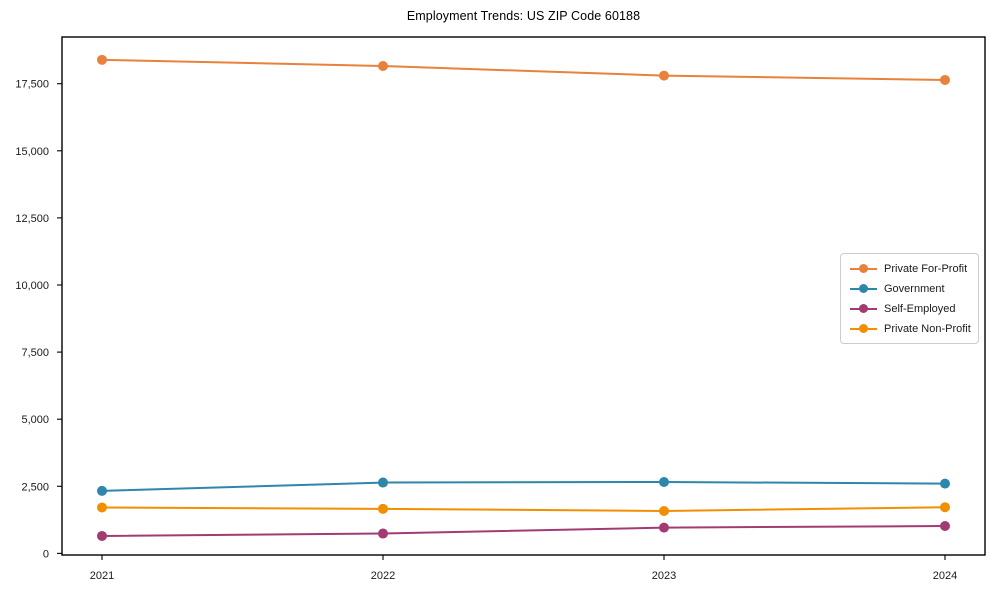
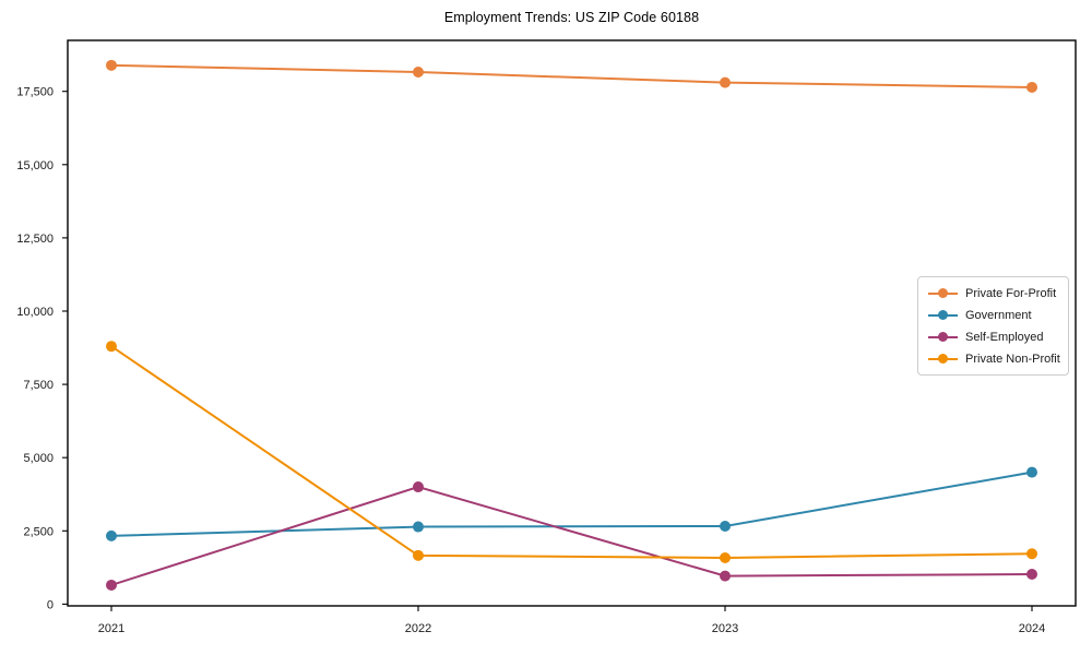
Private Non-Profit/2021: 1700 -> 8800
Self-Employed/2022: 700 -> 4000
Government/2024: 2600 -> 4500
